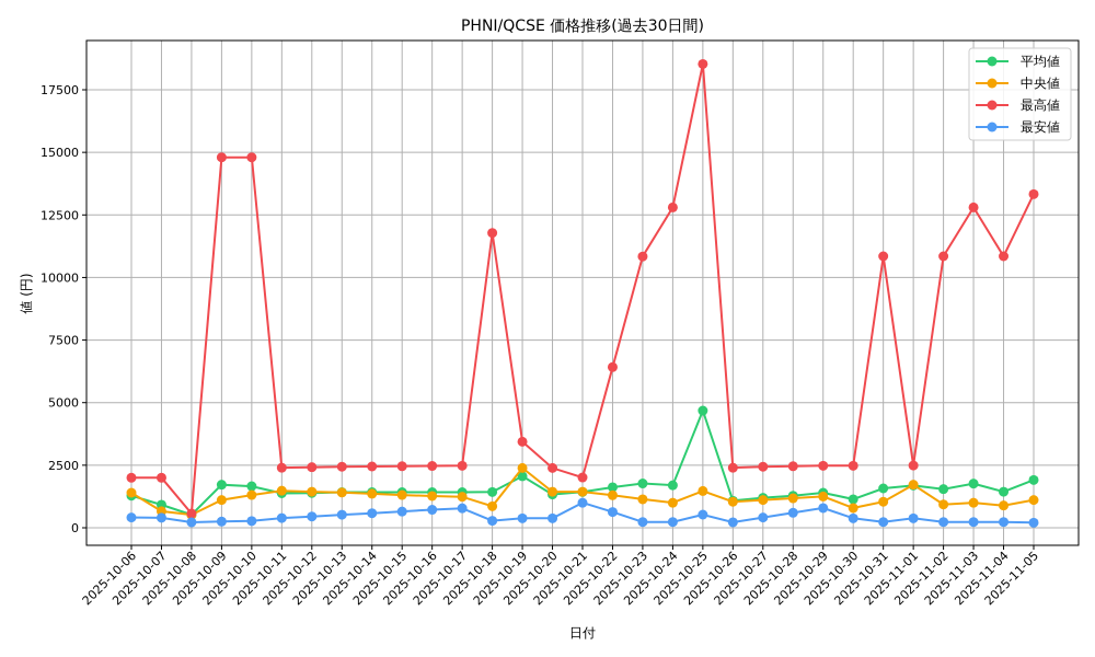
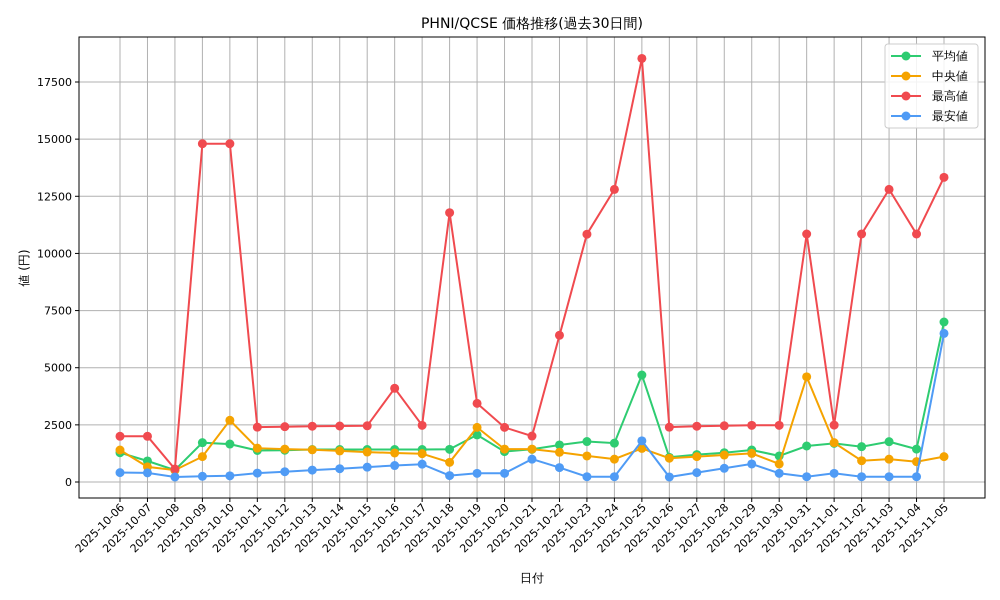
中央値/2025-10-10: 1300 -> 2700
最高値/2025-10-16: 2500 -> 4100
最安値/2025-10-25: 500 -> 1800
中央値/2025-10-31: 1000 -> 4600
平均値/2025-11-05: 1900 -> 7000
最安値/2025-11-05: 200 -> 6500
